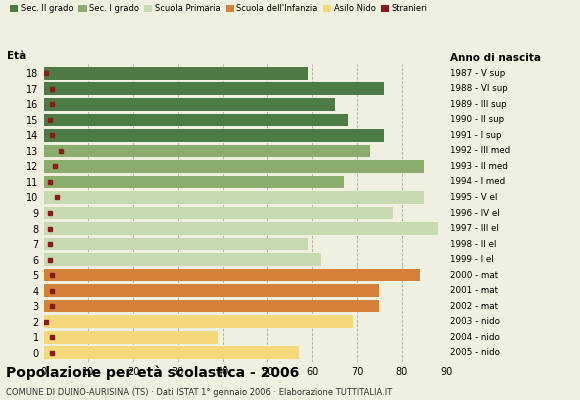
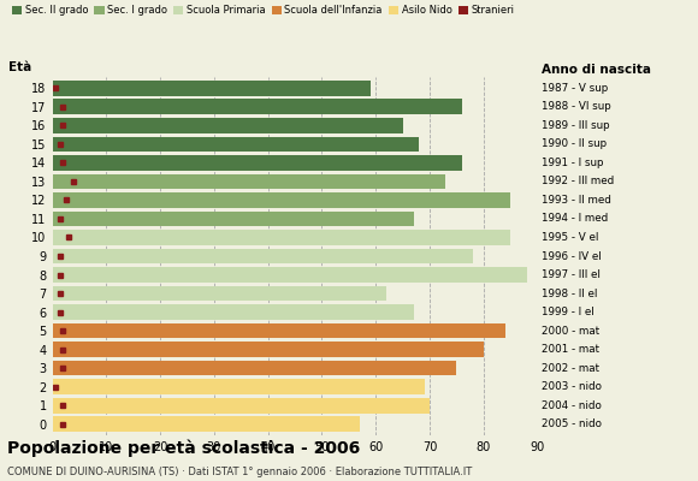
7: 59 -> 62
6: 62 -> 67
4: 75 -> 80
1: 39 -> 70
